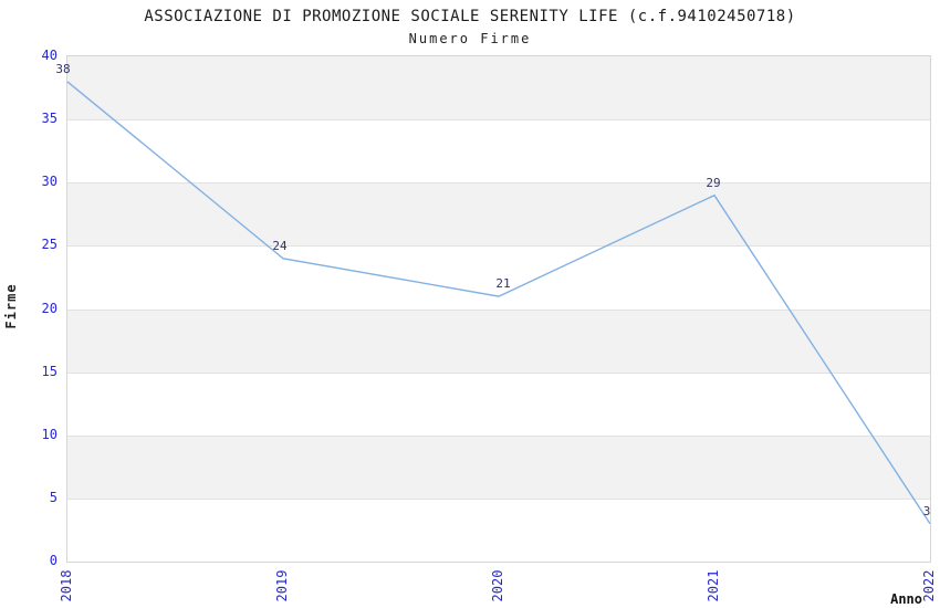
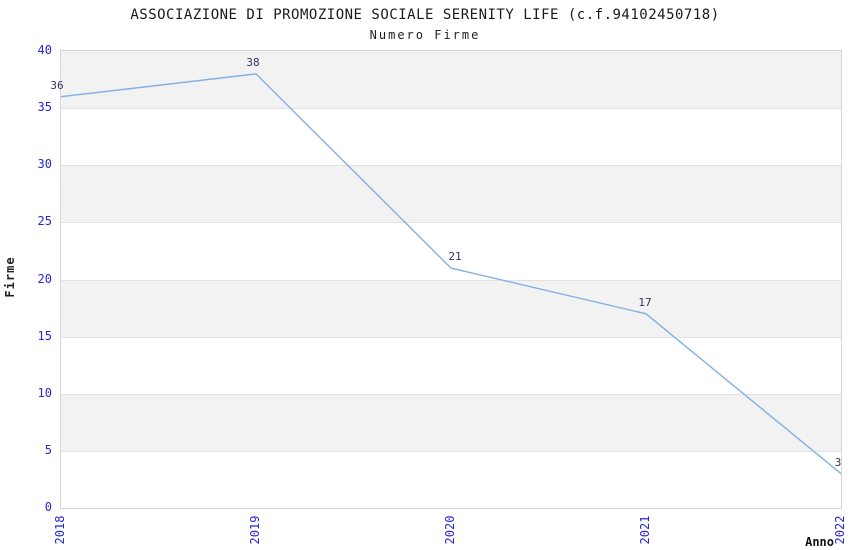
2018: 38 -> 36
2019: 24 -> 38
2021: 29 -> 17
